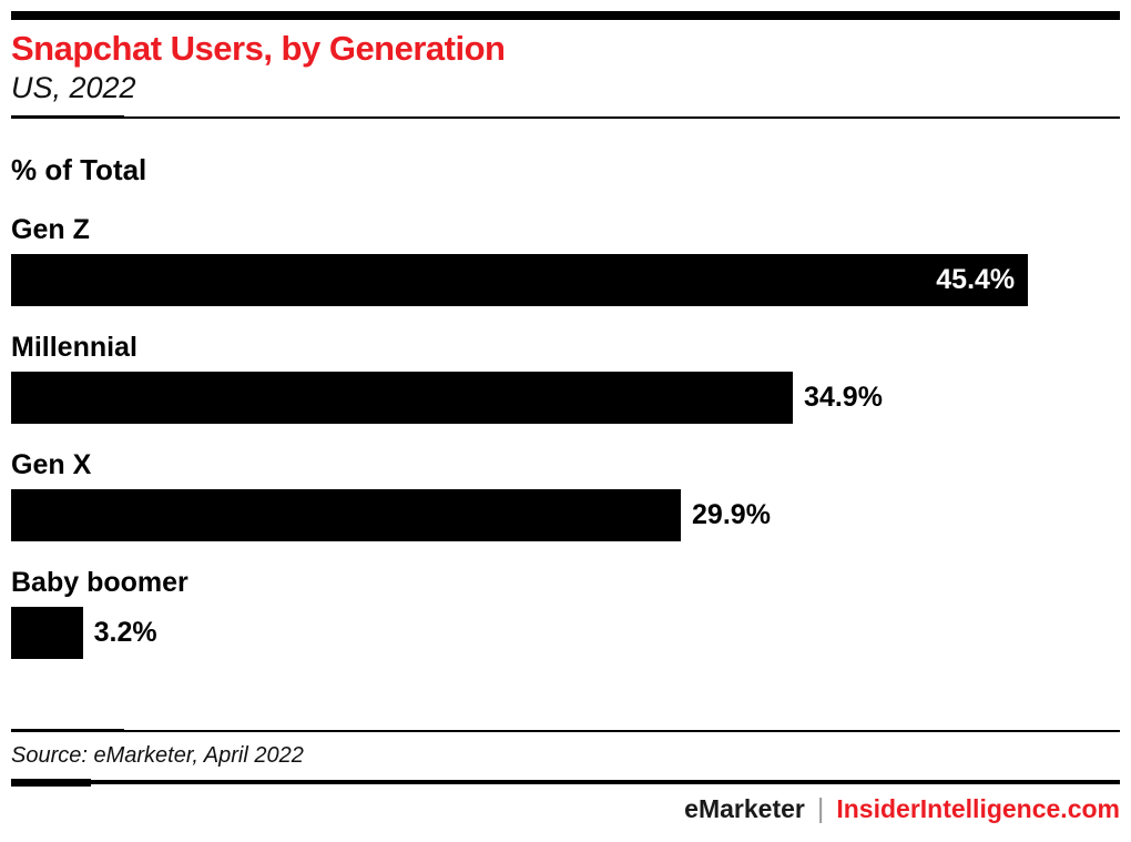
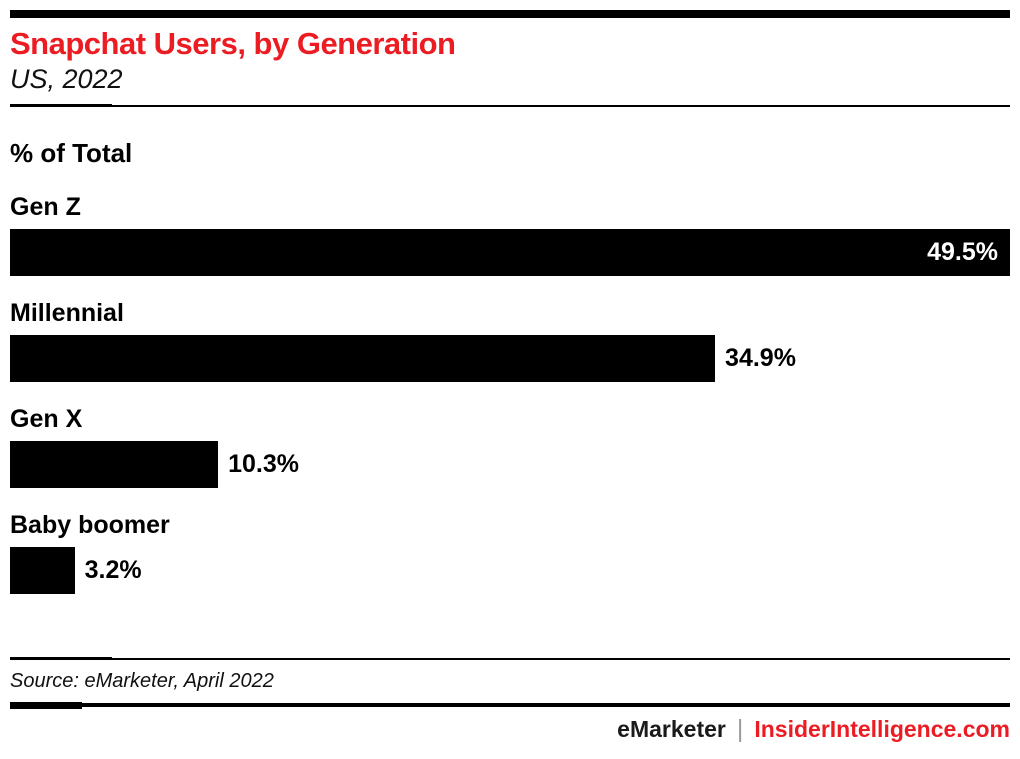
Gen Z: 45.4% -> 49.5%
Gen X: 29.9% -> 10.3%
